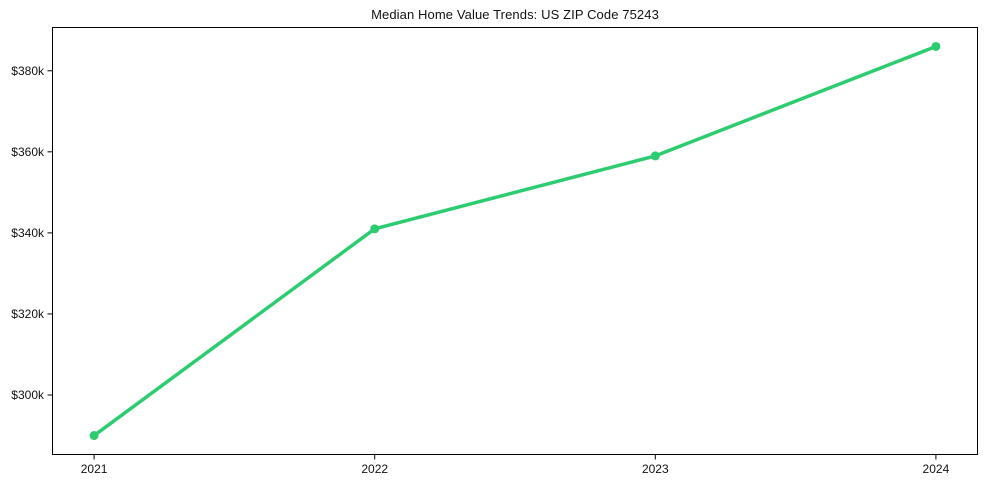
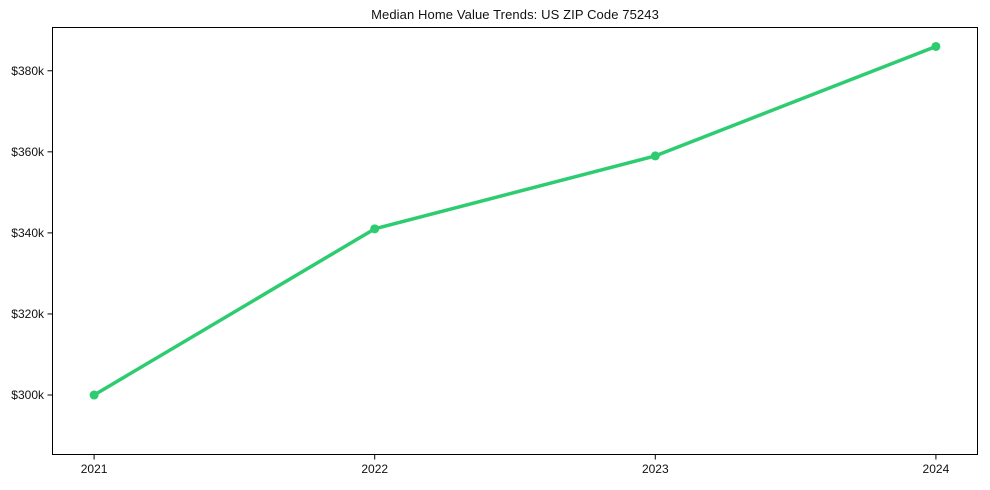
2021: $290k -> $300k
